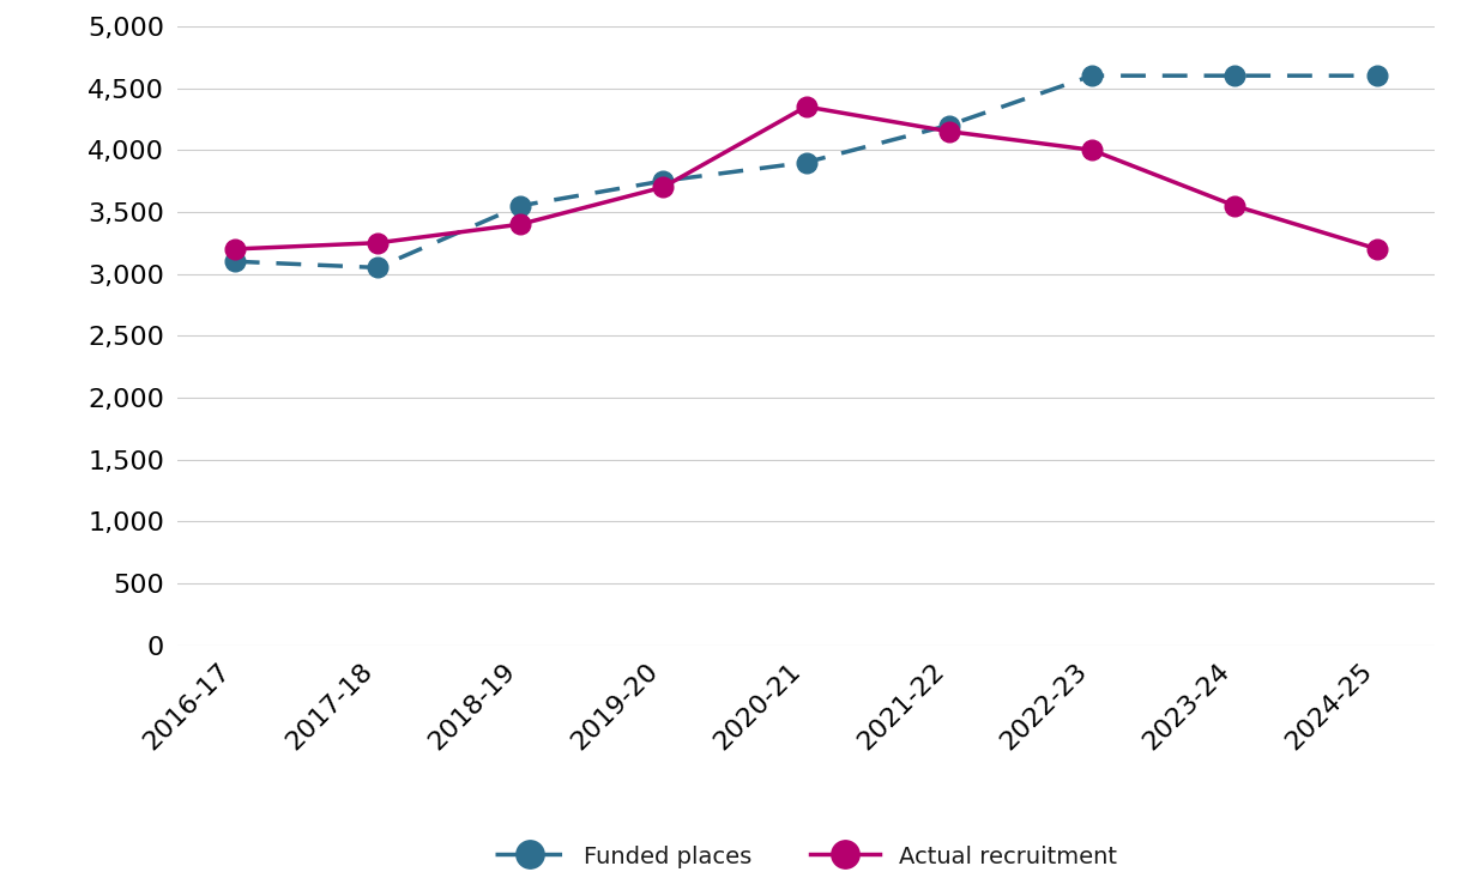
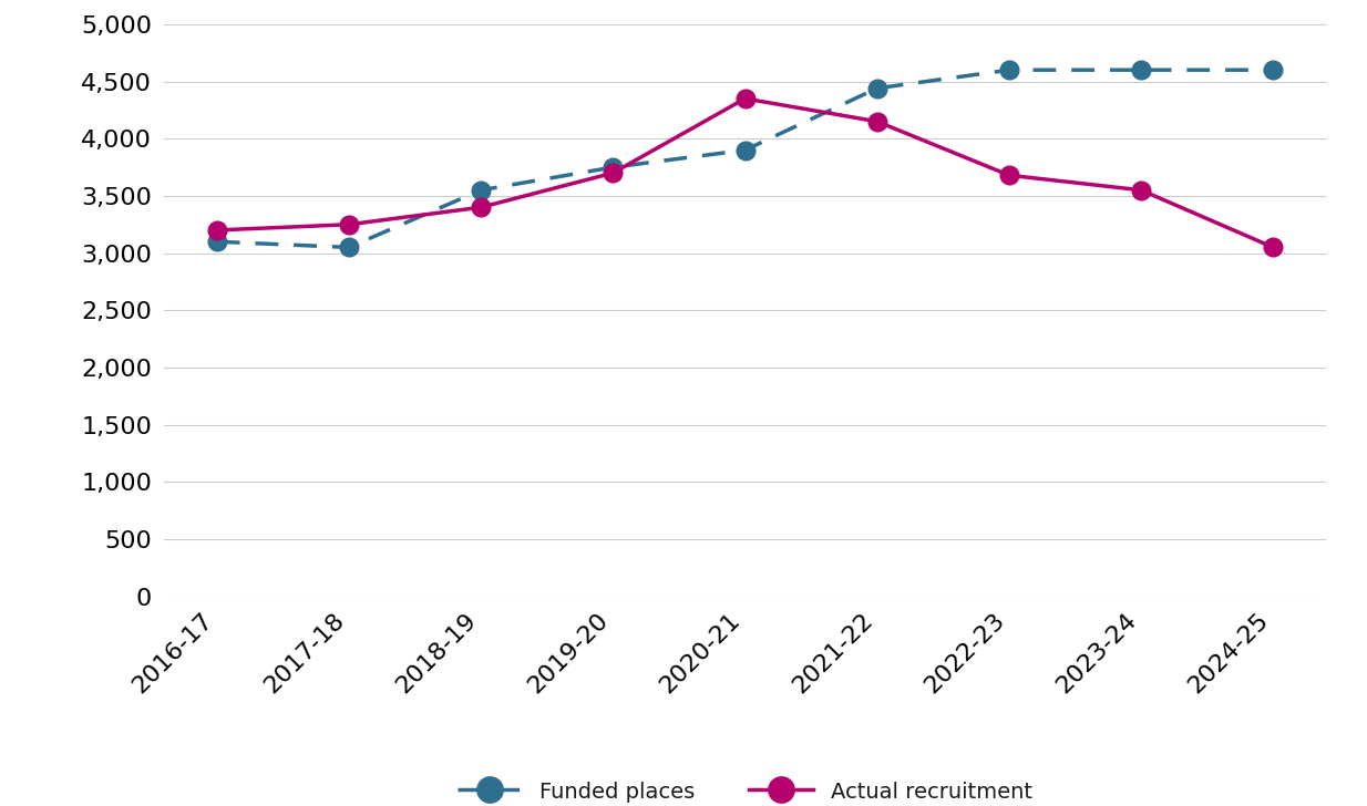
Funded places/2021-22: 4,200 -> 4,440
Actual recruitment/2022-23: 4,000 -> 3,680
Actual recruitment/2024-25: 3,200 -> 3,050
